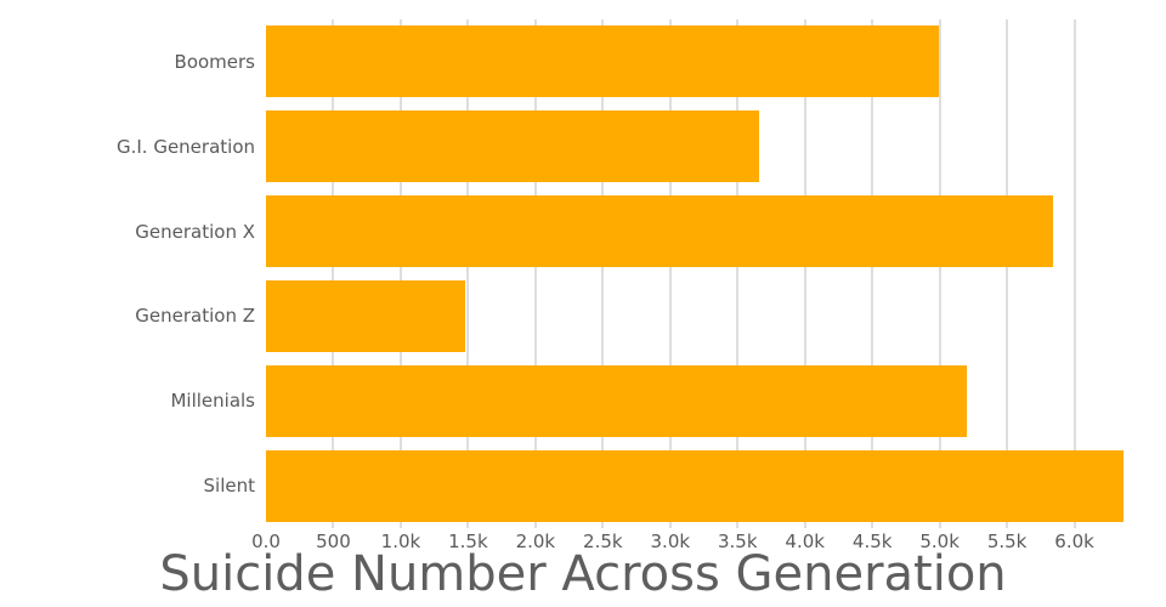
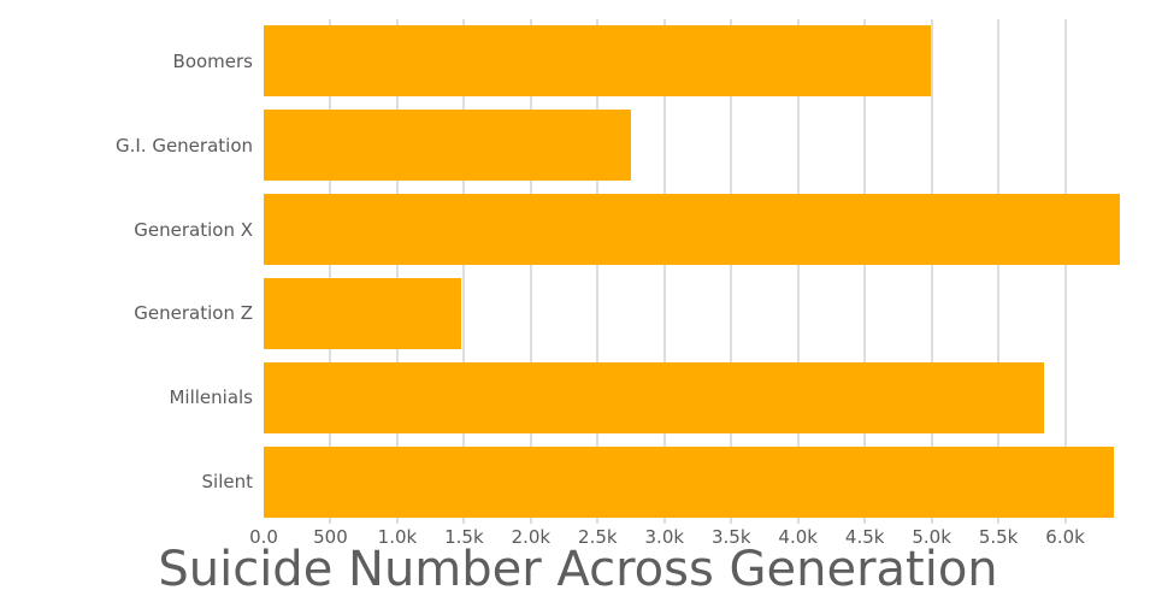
G.I. Generation: 3.66k -> 2.75k
Generation X: 5.84k -> 6.41k
Millenials: 5.20k -> 5.84k
